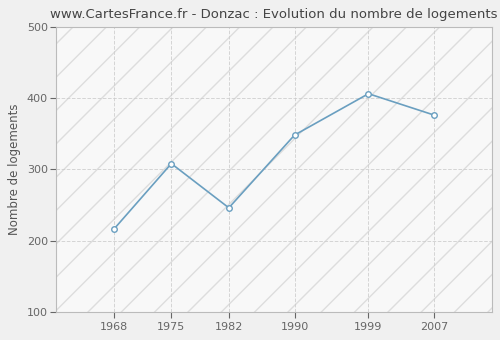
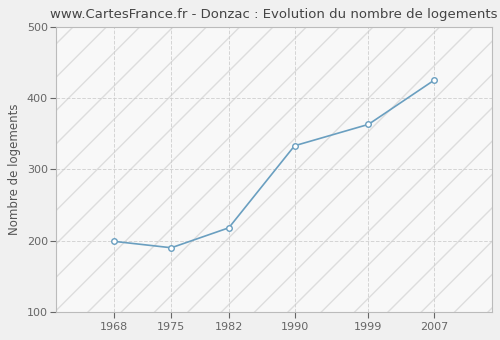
1968: 216 -> 199
1975: 308 -> 190
1982: 246 -> 218
1990: 348 -> 333
1999: 406 -> 363
2007: 376 -> 425
